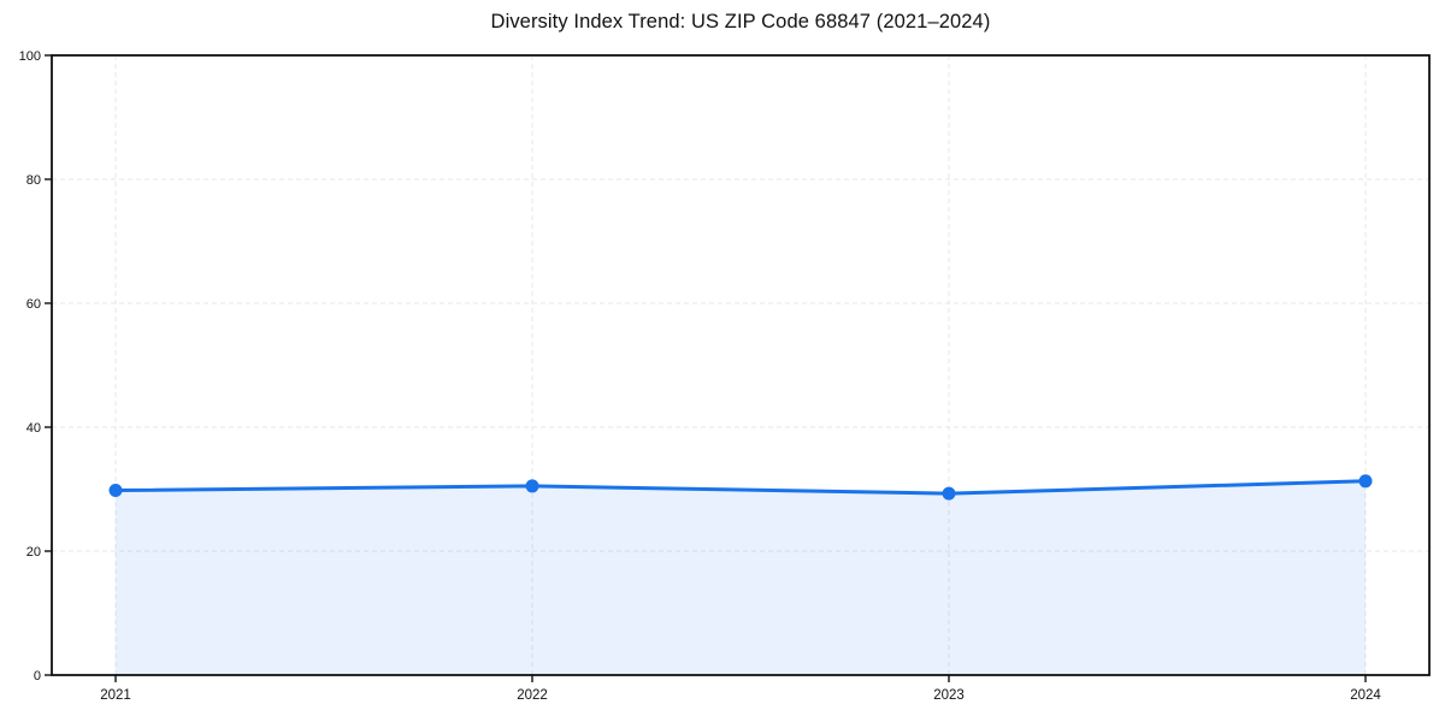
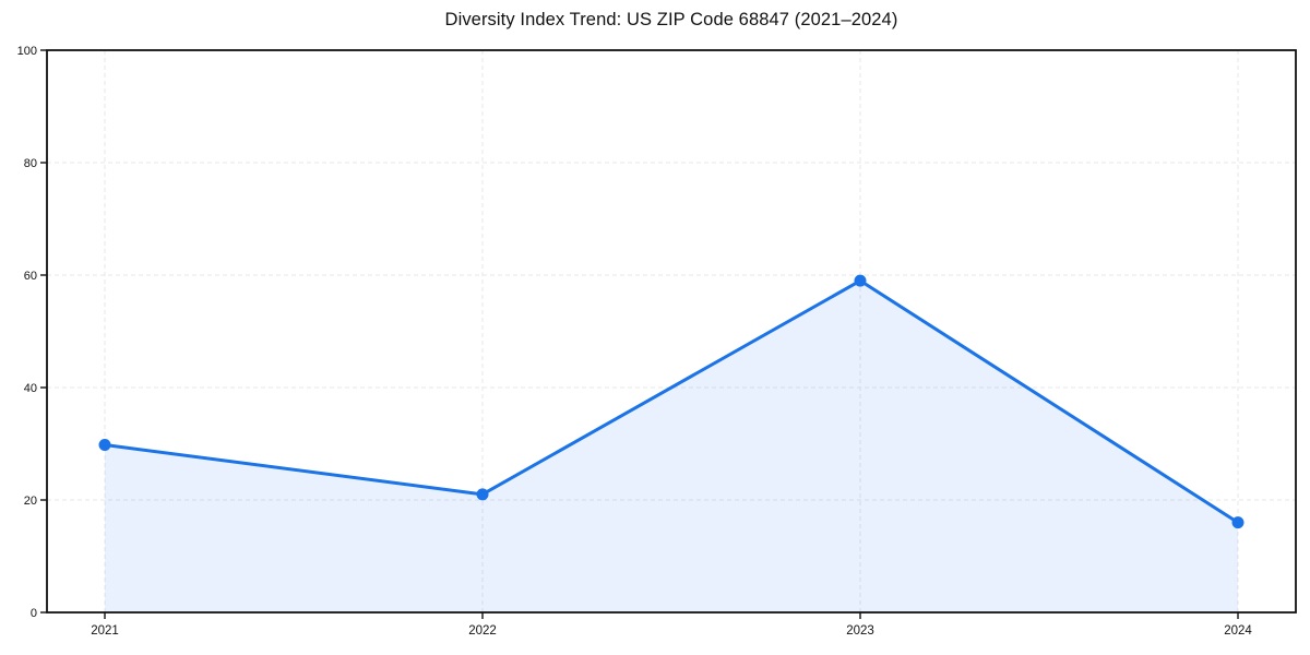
2022: 30 -> 21
2023: 29 -> 59
2024: 31 -> 16
